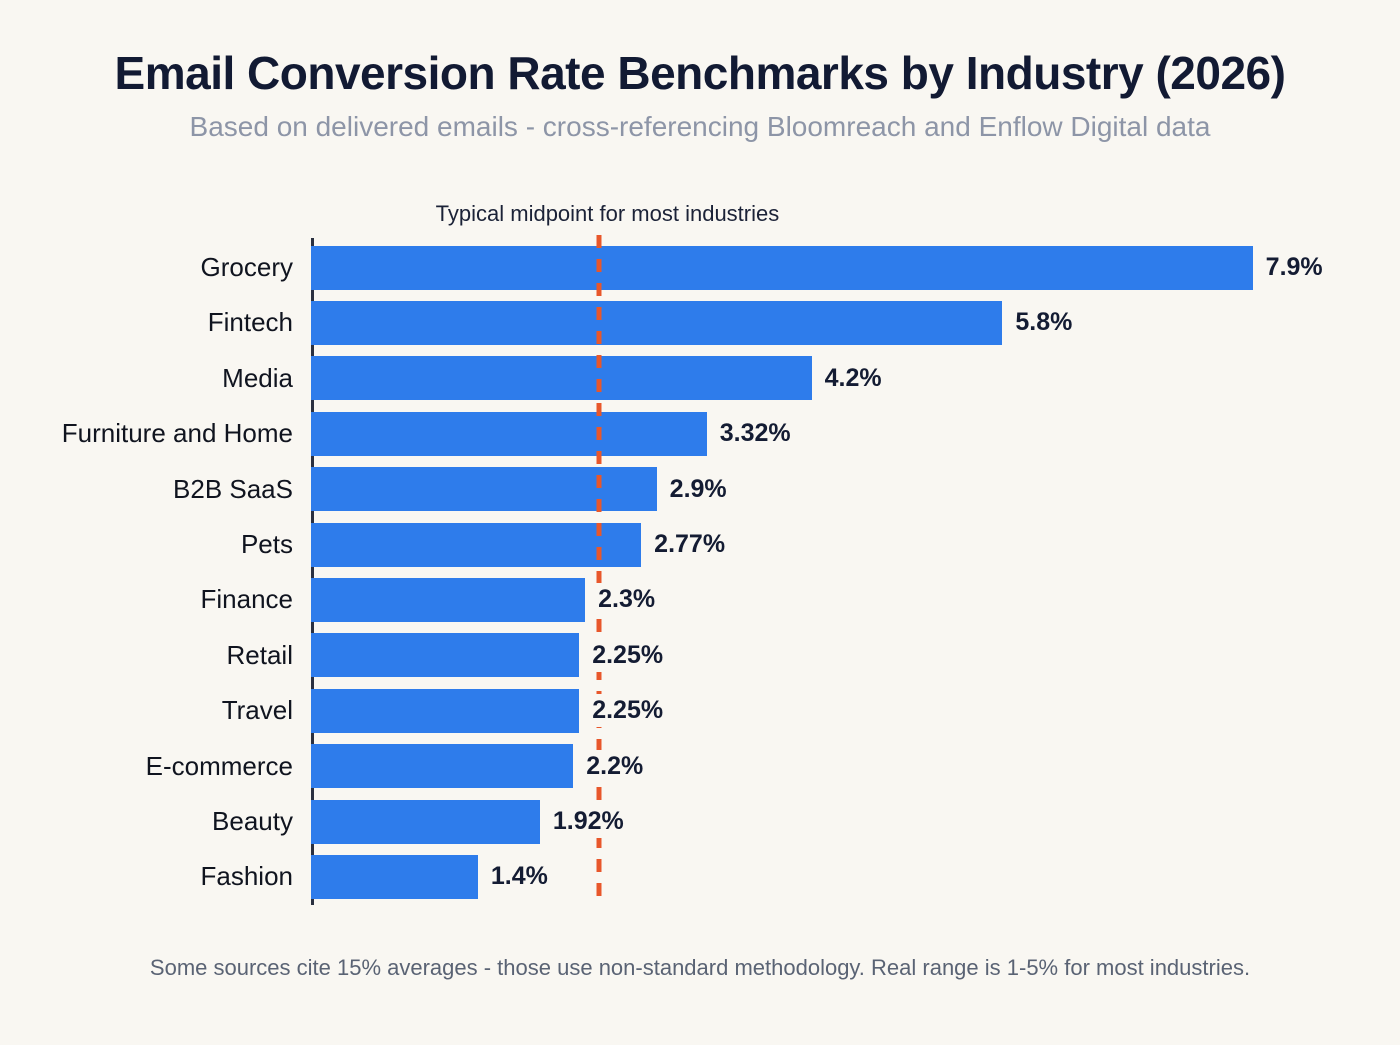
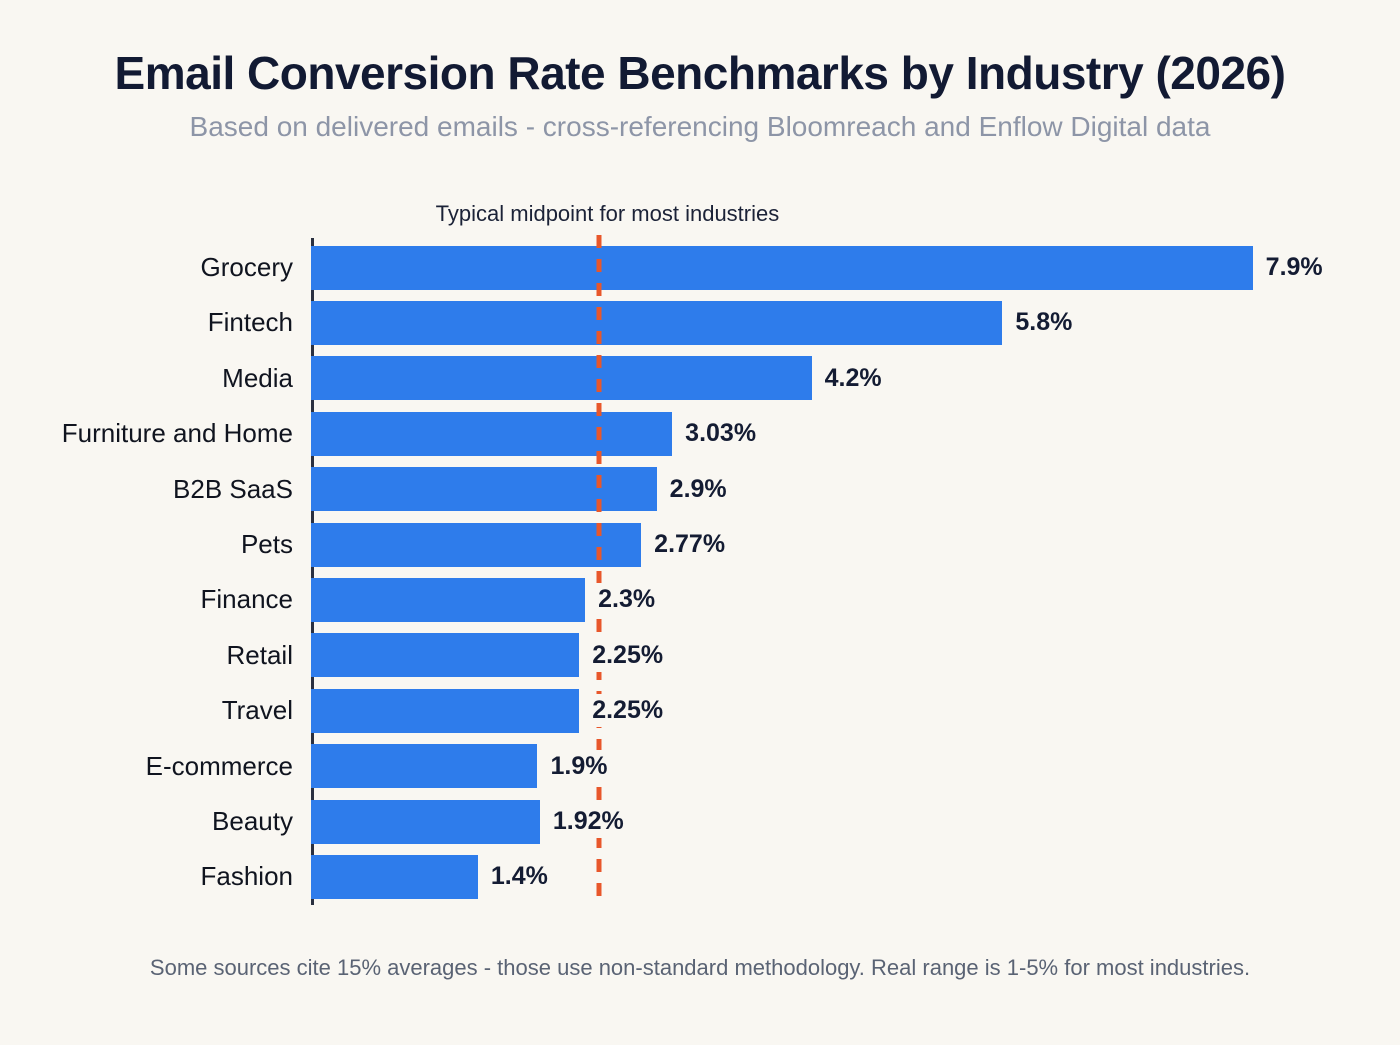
Furniture and Home: 3.32% -> 3.03%
E-commerce: 2.2% -> 1.9%
